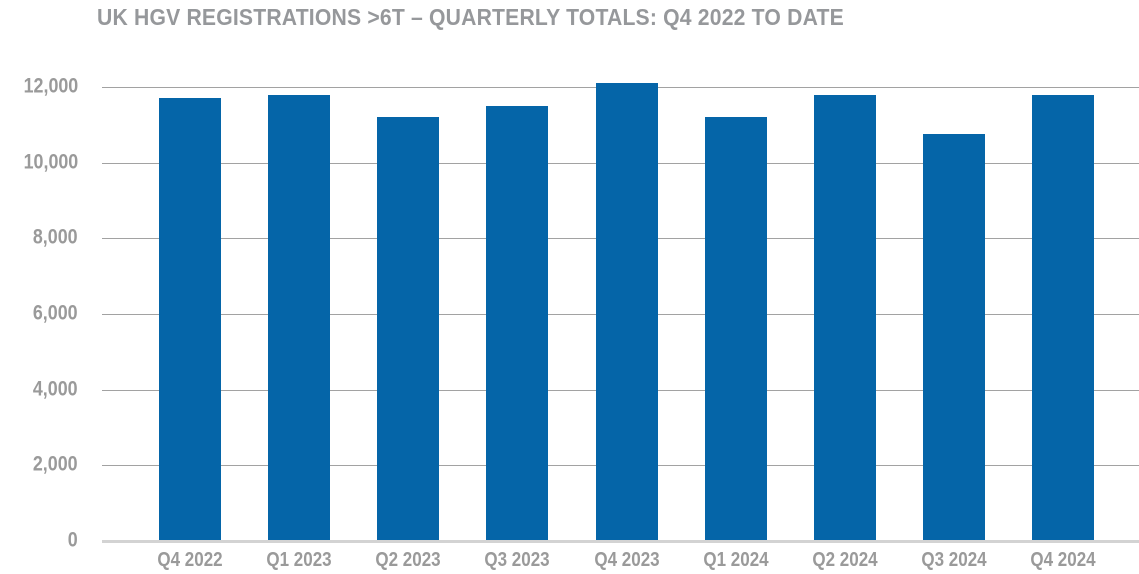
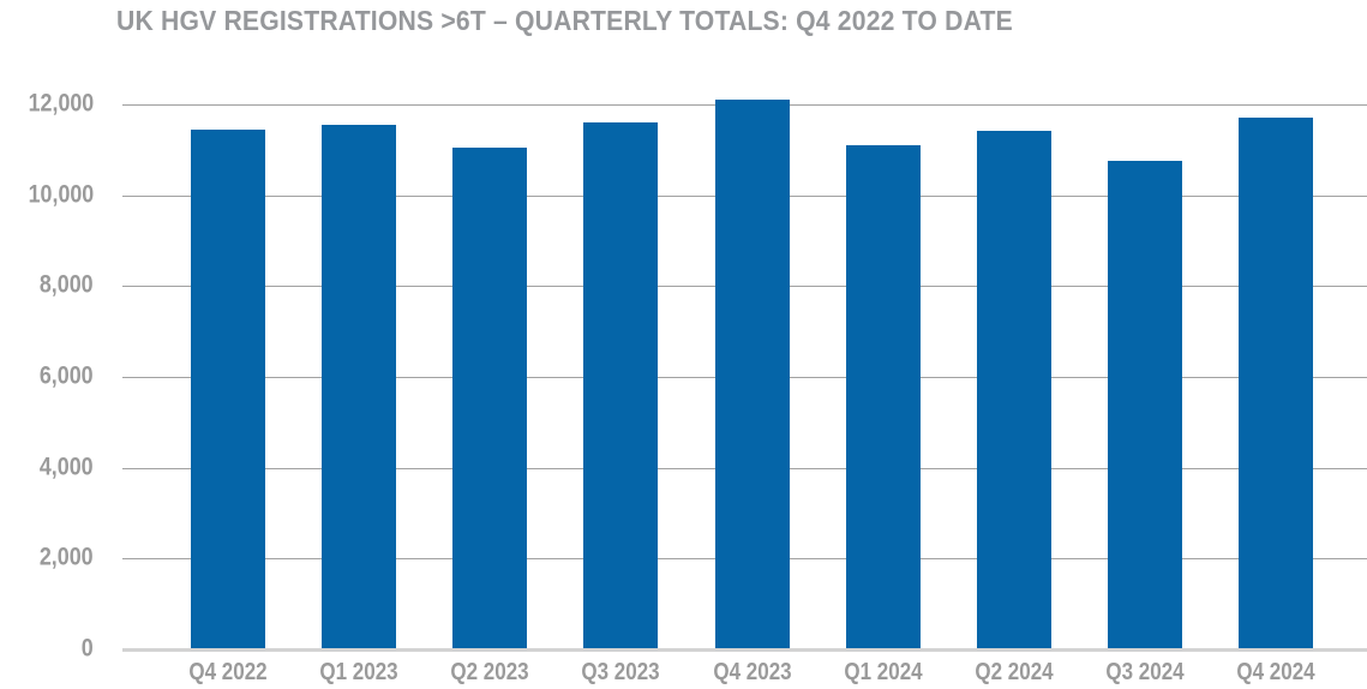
Q4 2022: 11700 -> 11400
Q1 2023: 11800 -> 11600
Q2 2023: 11200 -> 11000
Q3 2023: 11500 -> 11600
Q1 2024: 11200 -> 11100
Q2 2024: 11800 -> 11400
Q4 2024: 11800 -> 11700
